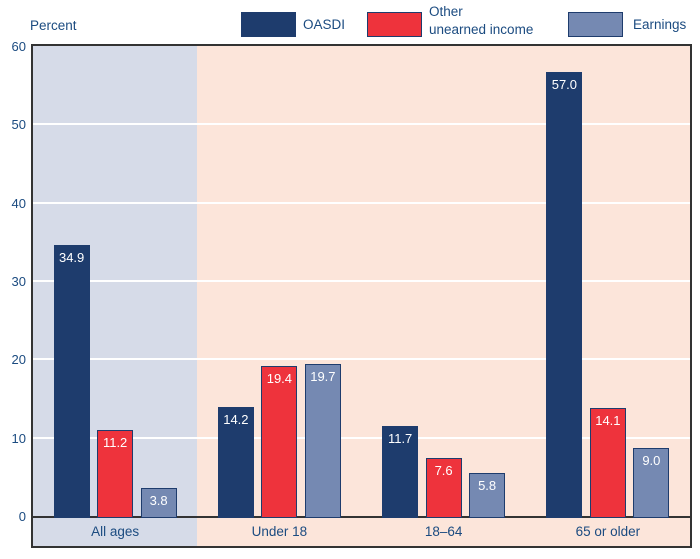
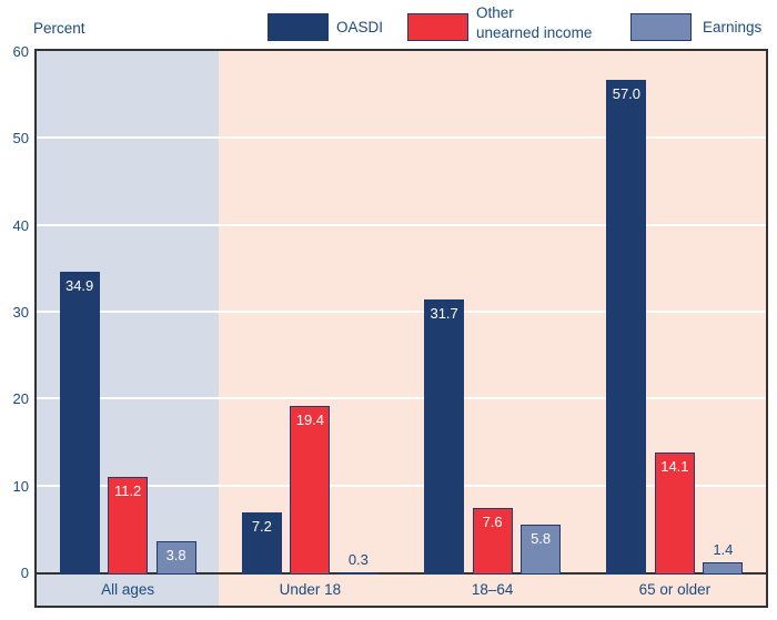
OASDI/Under 18: 14.2 -> 7.2
Earnings/Under 18: 19.7 -> 0.3
OASDI/18–64: 11.7 -> 31.7
Earnings/65 or older: 9.0 -> 1.4
